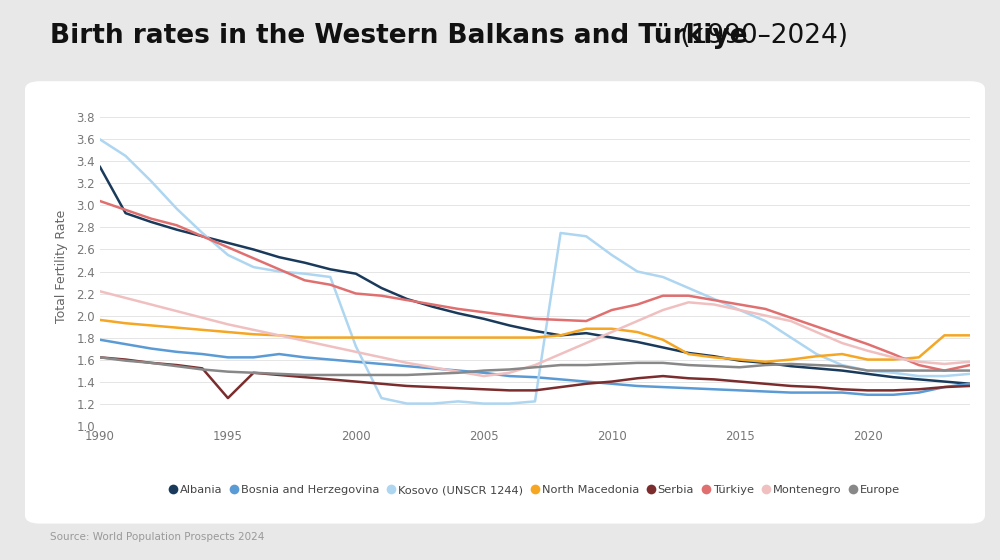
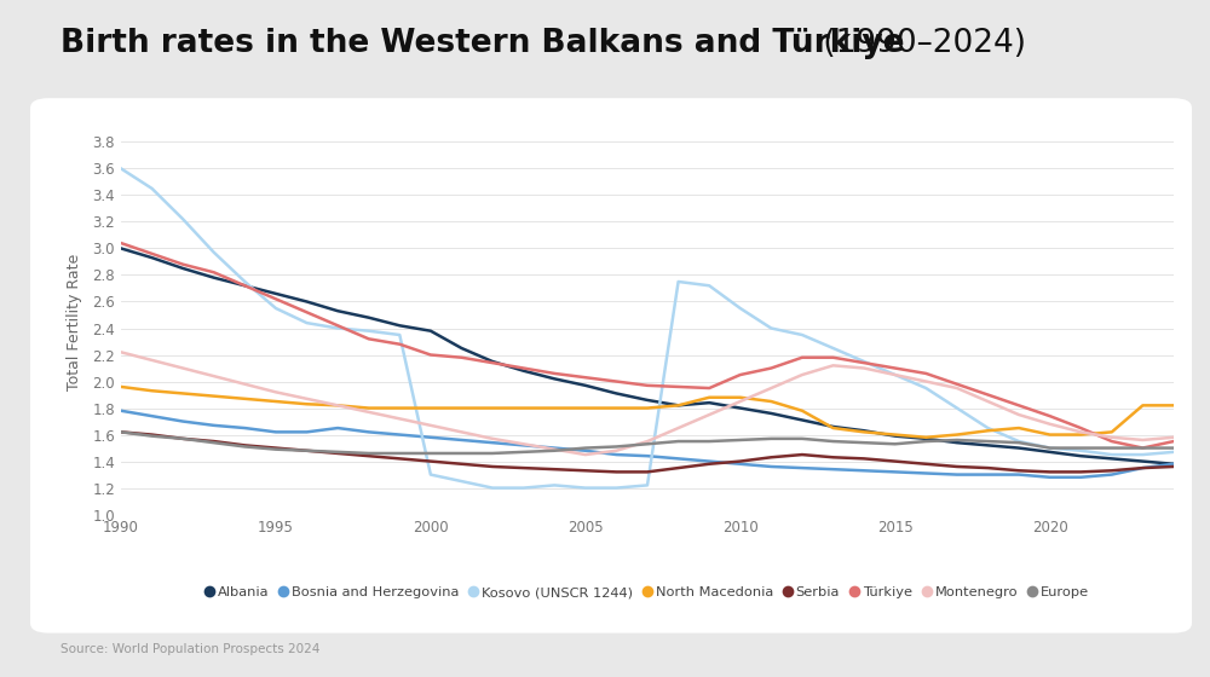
Albania/1990: 3.35 -> 3.00
Serbia/1995: 1.25 -> 1.50
Kosovo (UNSCR 1244)/2000: 1.72 -> 1.30
